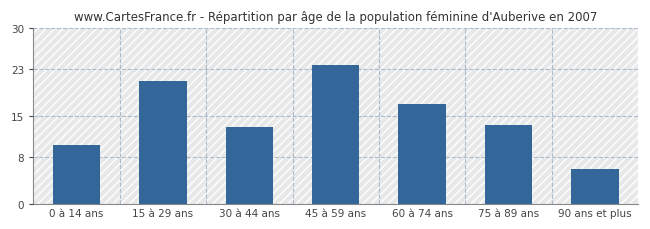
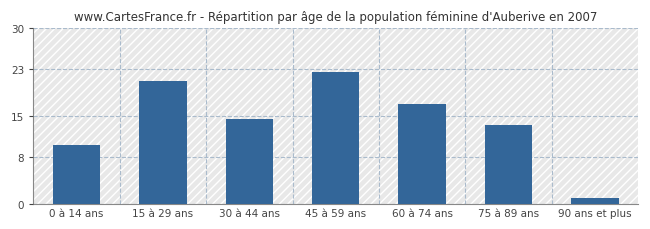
30 à 44 ans: 13.2 -> 14.5
45 à 59 ans: 23.8 -> 22.5
90 ans et plus: 6.0 -> 1.0
